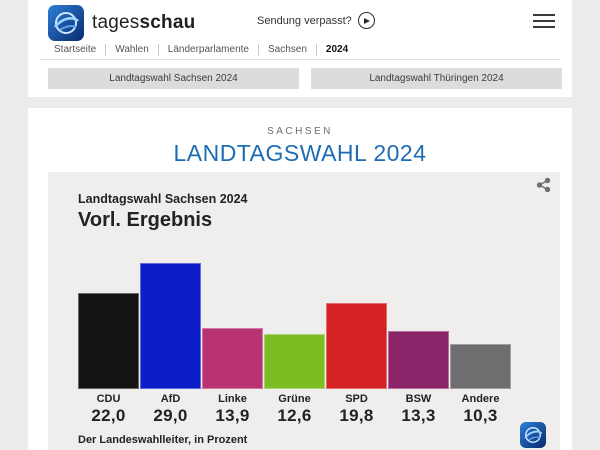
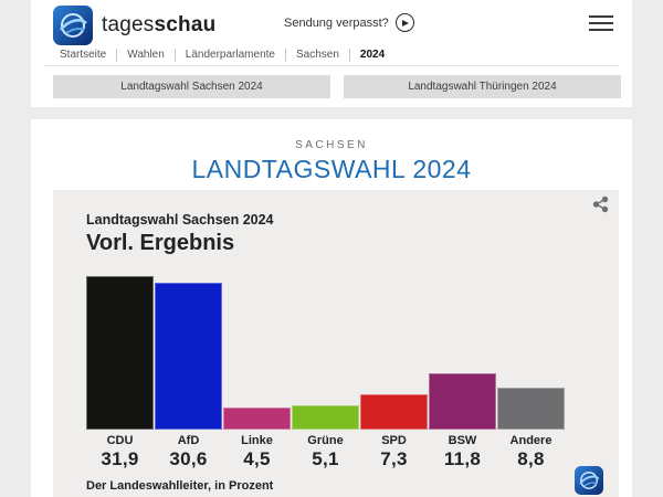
CDU: 22,0 -> 31,9
AfD: 29,0 -> 30,6
Linke: 13,9 -> 4,5
Grüne: 12,6 -> 5,1
SPD: 19,8 -> 7,3
BSW: 13,3 -> 11,8
Andere: 10,3 -> 8,8
